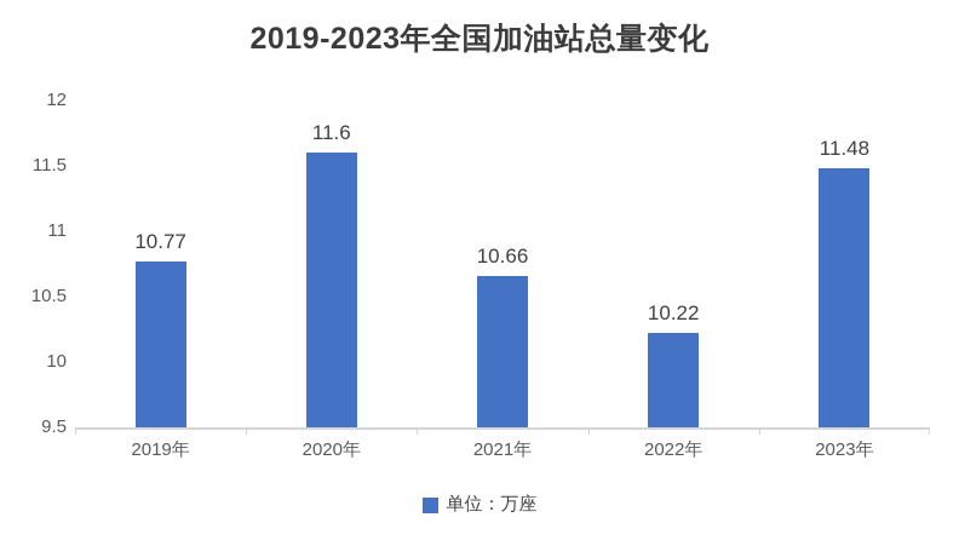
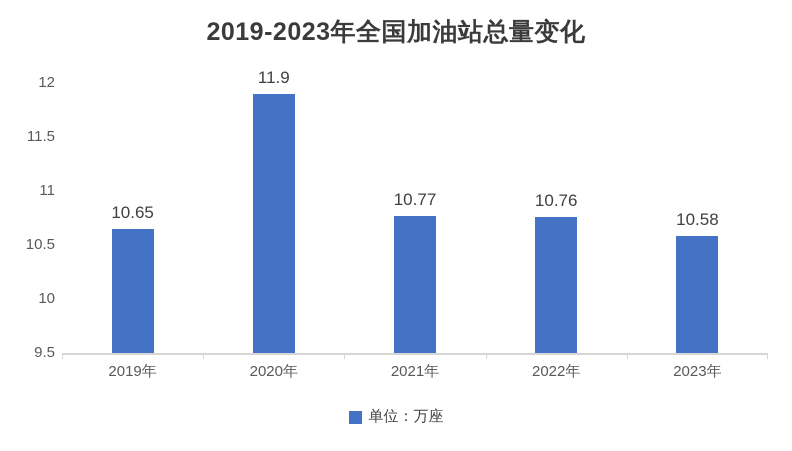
2019年: 10.77 -> 10.65
2020年: 11.6 -> 11.9
2021年: 10.66 -> 10.77
2022年: 10.22 -> 10.76
2023年: 11.48 -> 10.58
